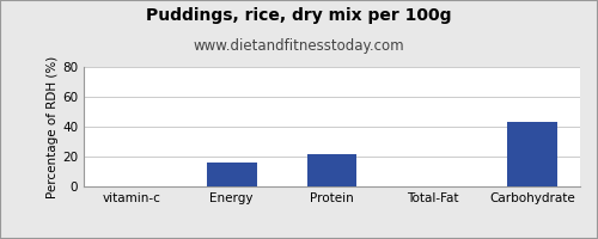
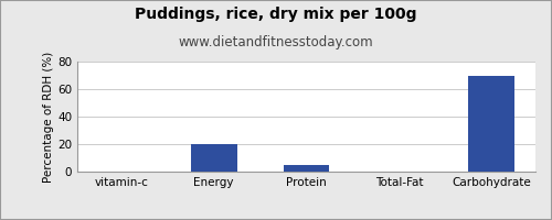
Energy: 16 -> 20
Protein: 22 -> 5
Carbohydrate: 43 -> 70
